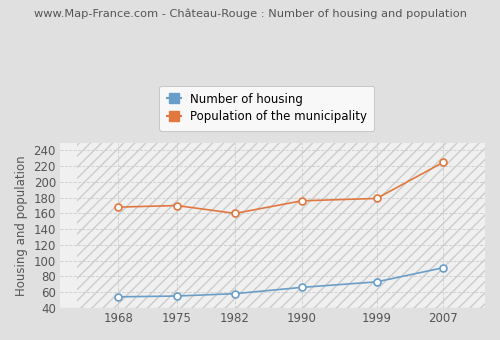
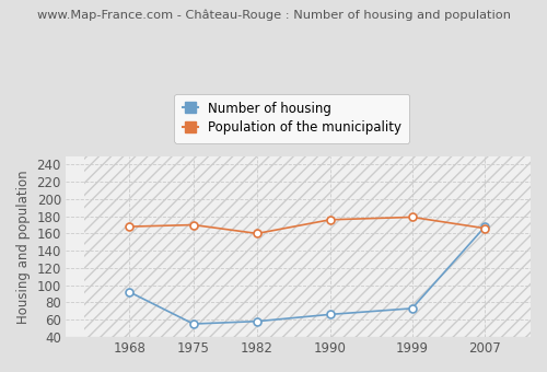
Number of housing/1968: 54 -> 92
Number of housing/2007: 91 -> 168
Population of the municipality/2007: 225 -> 166
